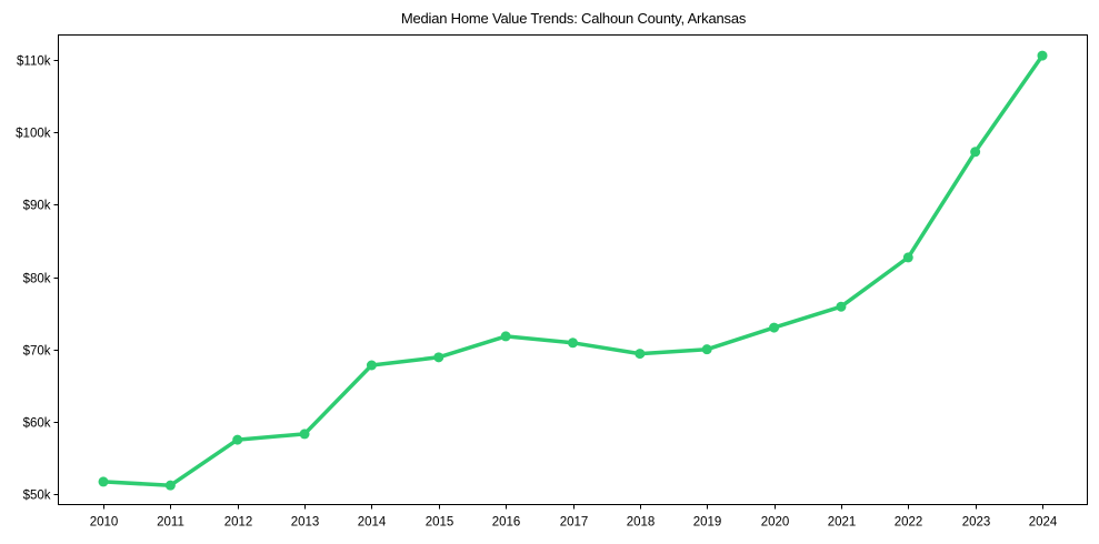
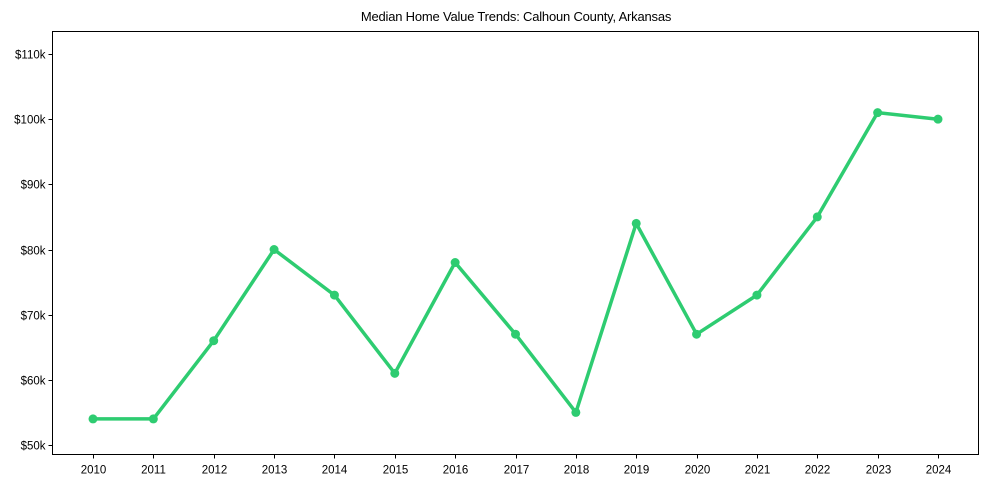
2010: $52k -> $54k
2011: $51k -> $54k
2012: $58k -> $66k
2013: $58k -> $80k
2014: $68k -> $73k
2015: $69k -> $61k
2016: $72k -> $78k
2017: $71k -> $67k
2018: $69k -> $55k
2019: $70k -> $84k
2020: $73k -> $67k
2021: $76k -> $73k
2022: $83k -> $85k
2023: $97k -> $101k
2024: $111k -> $100k
